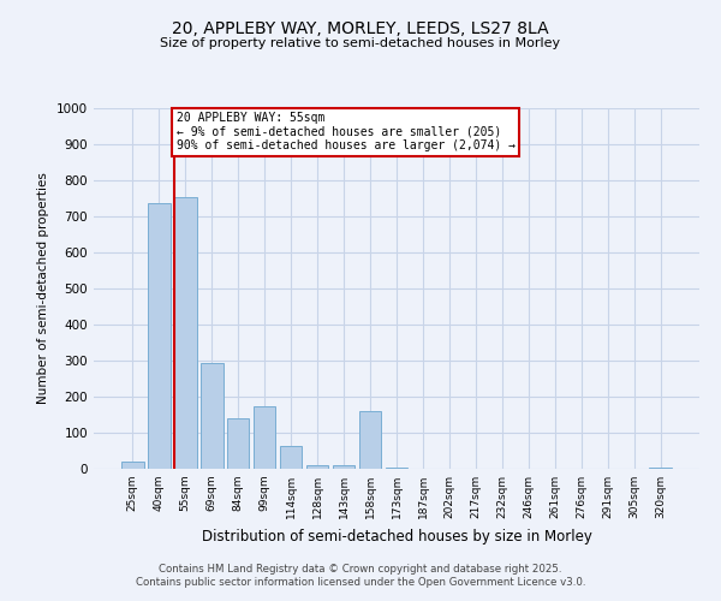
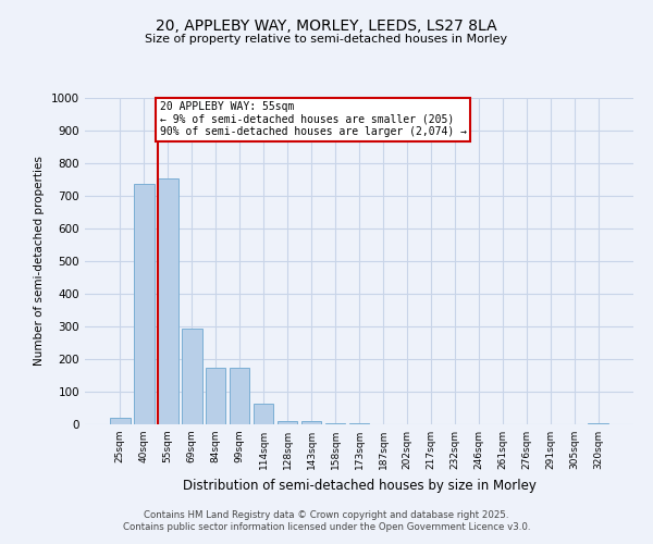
84sqm: 140 -> 172
158sqm: 160 -> 5
